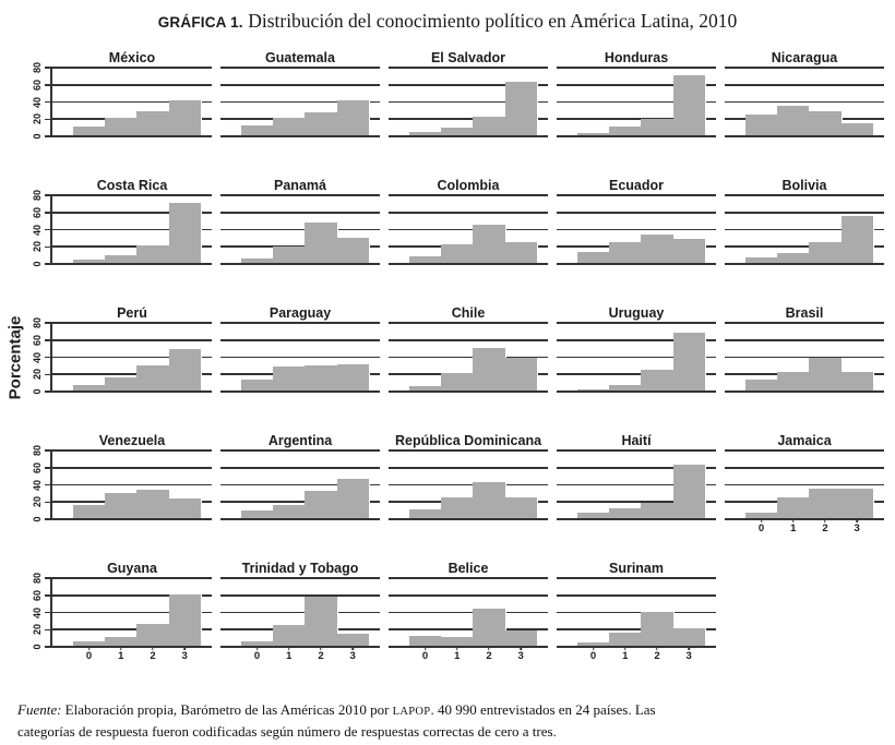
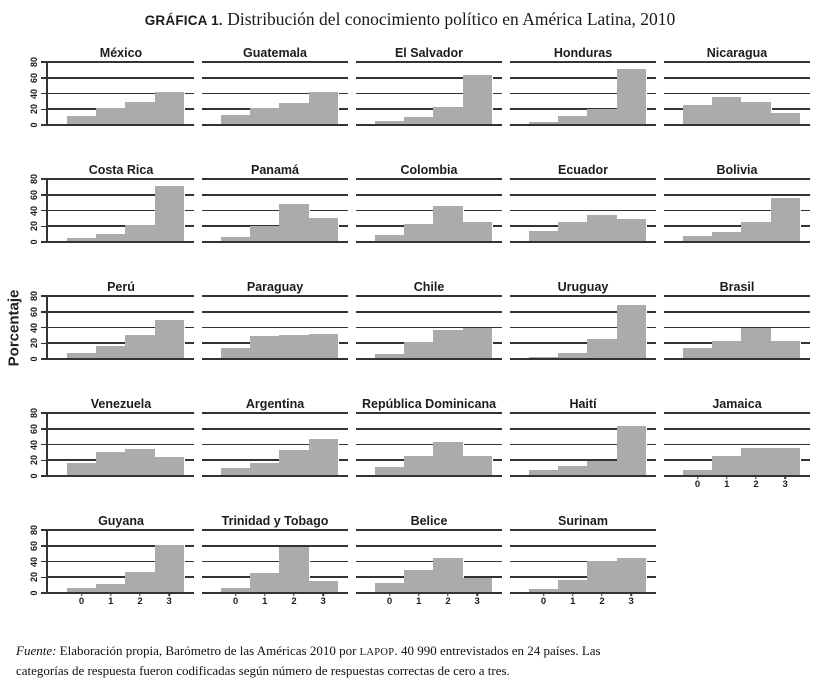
Belice/1: 10 -> 30
Chile/2: 50 -> 40
Surinam/3: 20 -> 40
